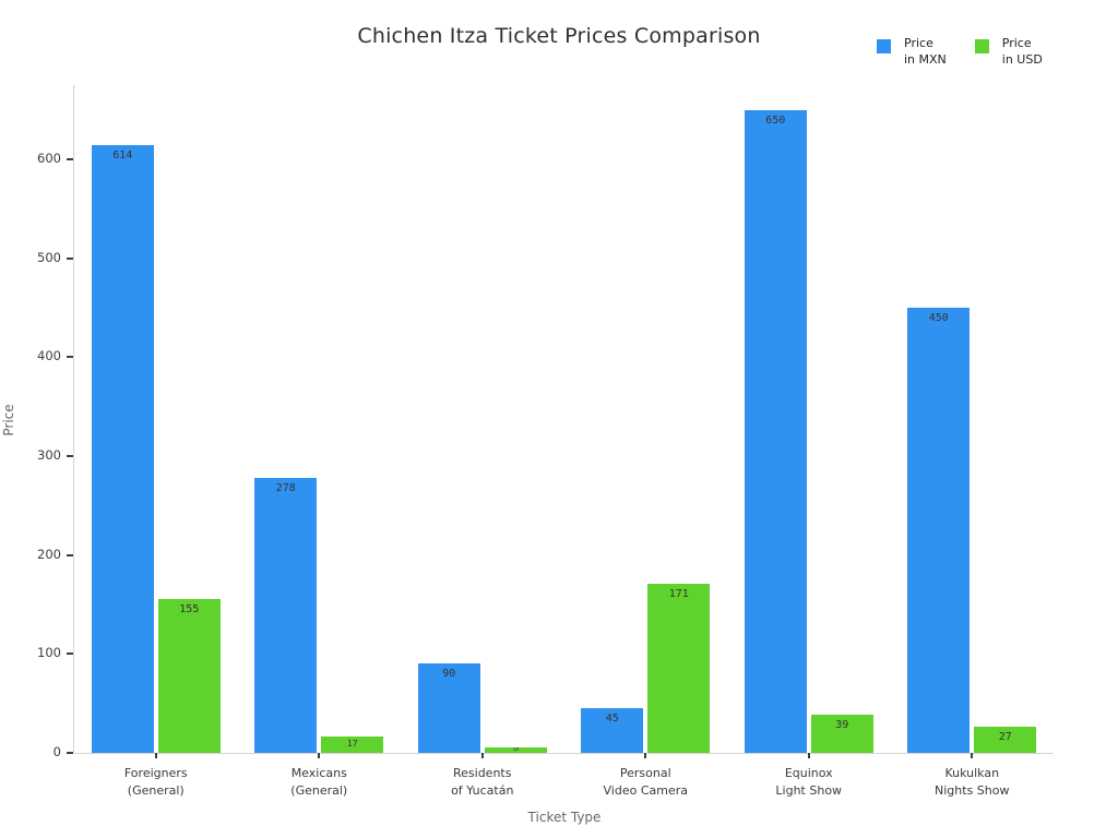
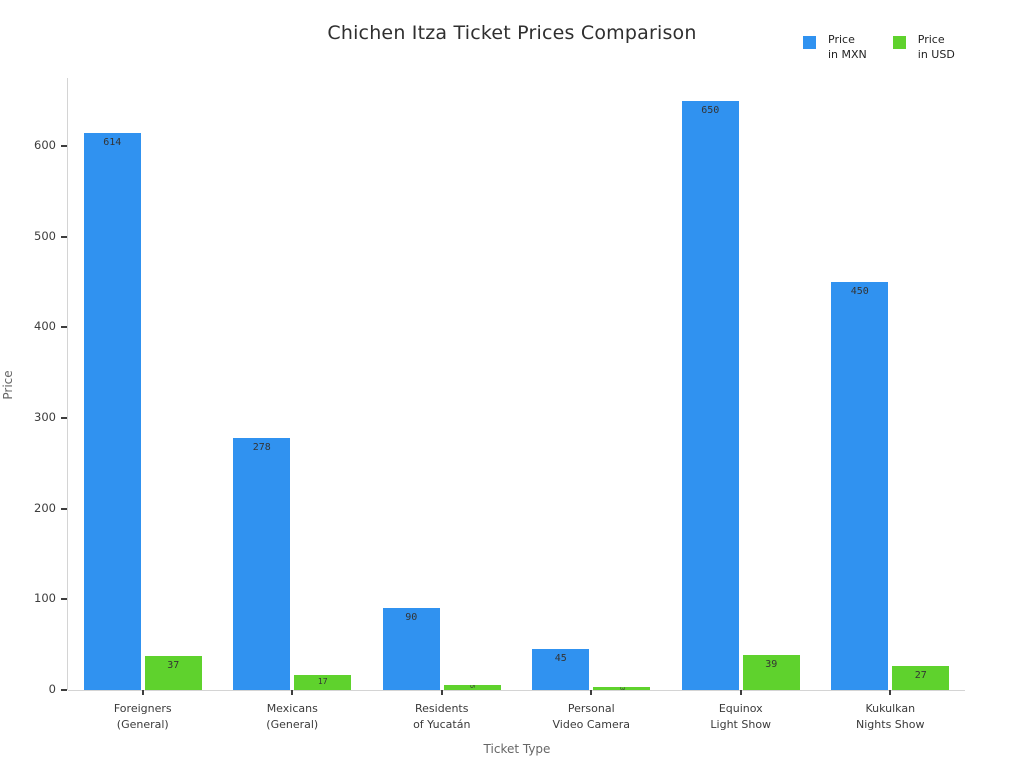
Price in USD/Foreigners (General): 155 -> 37
Price in USD/Personal Video Camera: 171 -> 3
